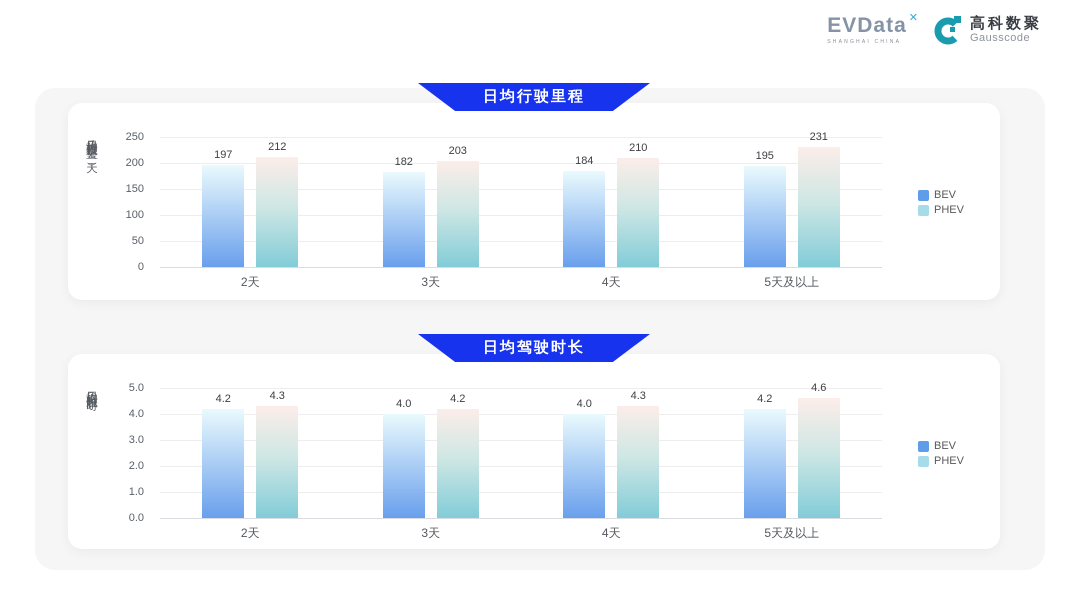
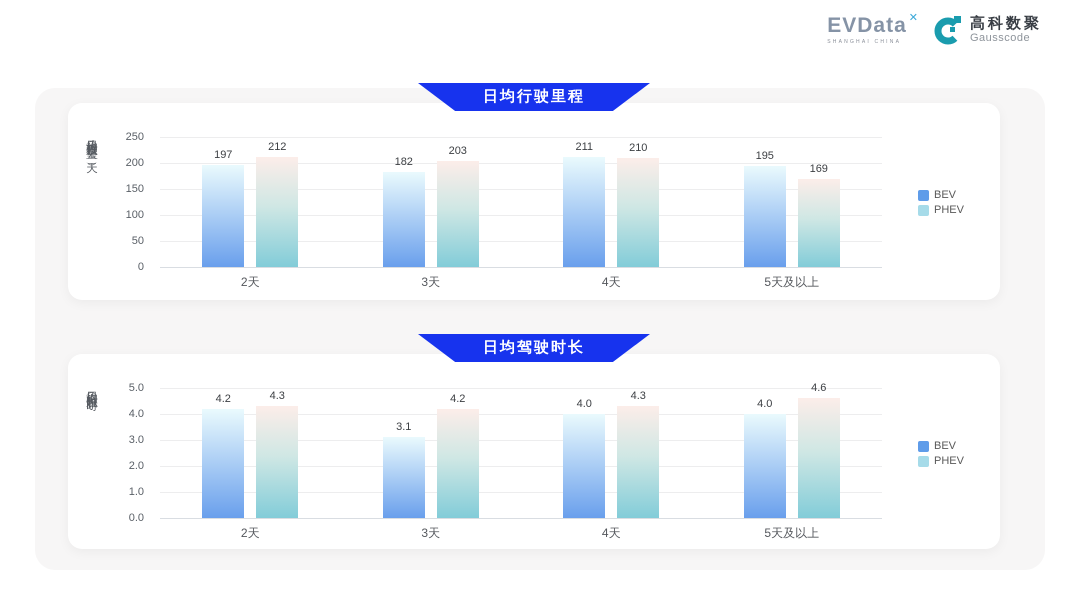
日均行驶里程/BEV/4天: 184 -> 211
日均行驶里程/PHEV/5天及以上: 231 -> 169
日均驾驶时长/BEV/3天: 4.0 -> 3.1
日均驾驶时长/BEV/5天及以上: 4.2 -> 4.0
